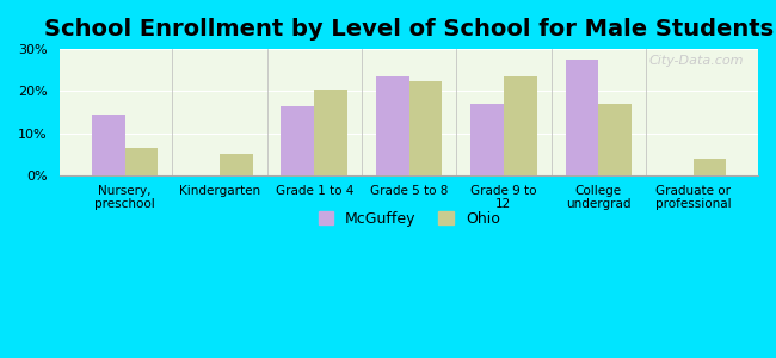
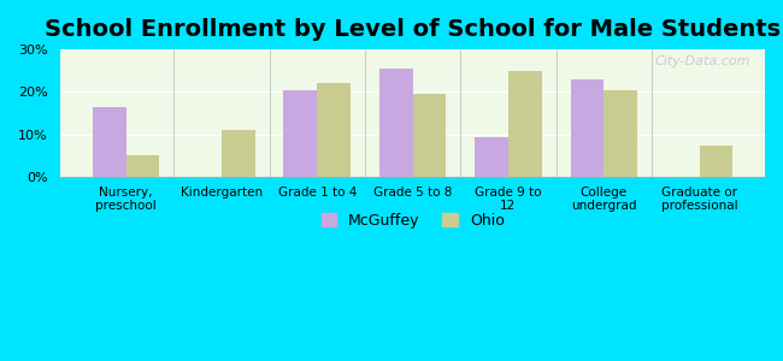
McGuffey/Nursery, preschool: 14.5% -> 16.5%
Ohio/Nursery, preschool: 6.5% -> 5.0%
Ohio/Kindergarten: 5.0% -> 11.0%
McGuffey/Grade 1 to 4: 16.5% -> 20.5%
Ohio/Grade 1 to 4: 20.5% -> 22.0%
McGuffey/Grade 5 to 8: 23.5% -> 25.5%
Ohio/Grade 5 to 8: 22.5% -> 19.5%
McGuffey/Grade 9 to 12: 17.0% -> 9.5%
Ohio/Grade 9 to 12: 23.5% -> 25.0%
McGuffey/College undergrad: 27.5% -> 23.0%
Ohio/College undergrad: 17.0% -> 20.5%
Ohio/Graduate or professional: 4.0% -> 7.5%
